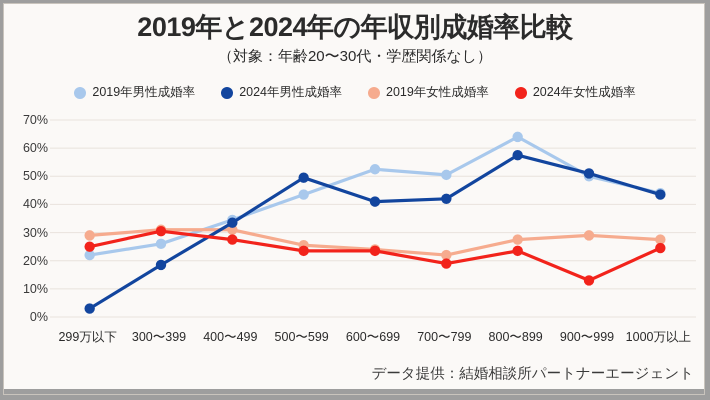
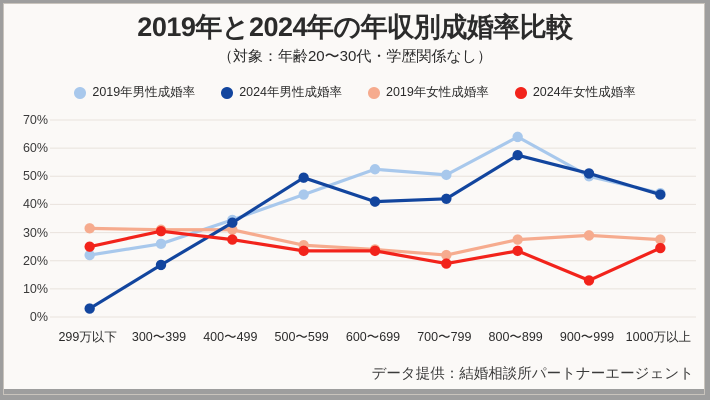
2019年女性成婚率/299万以下: 29% -> 32%
